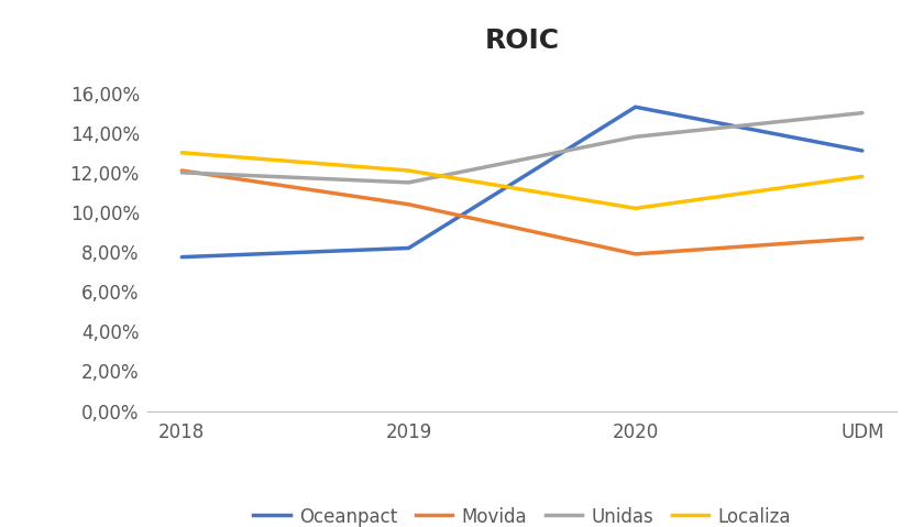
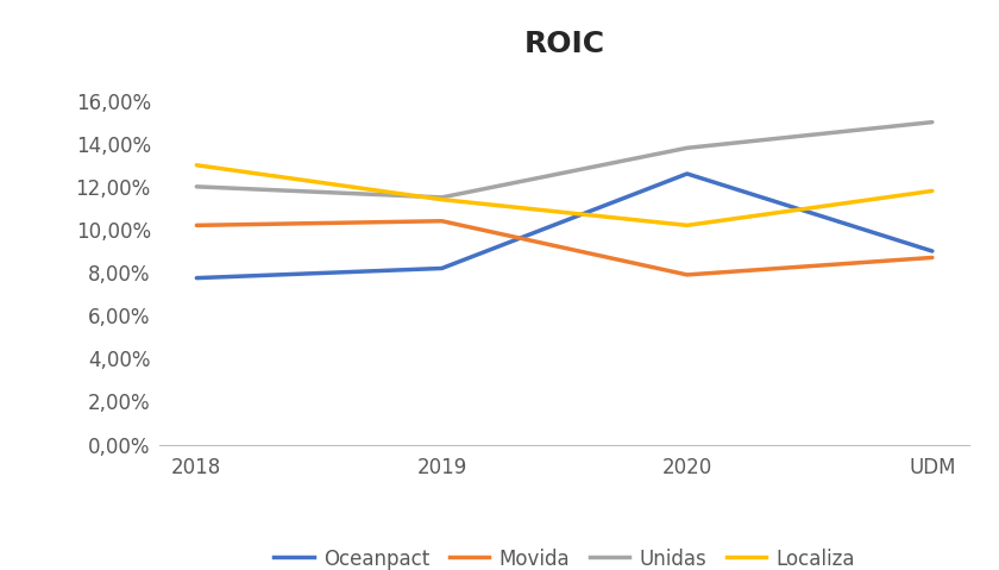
Movida/2018: 12,1% -> 10,2%
Localiza/2019: 12,1% -> 11,4%
Oceanpact/2020: 15,3% -> 12,6%
Oceanpact/UDM: 13,1% -> 9,0%
